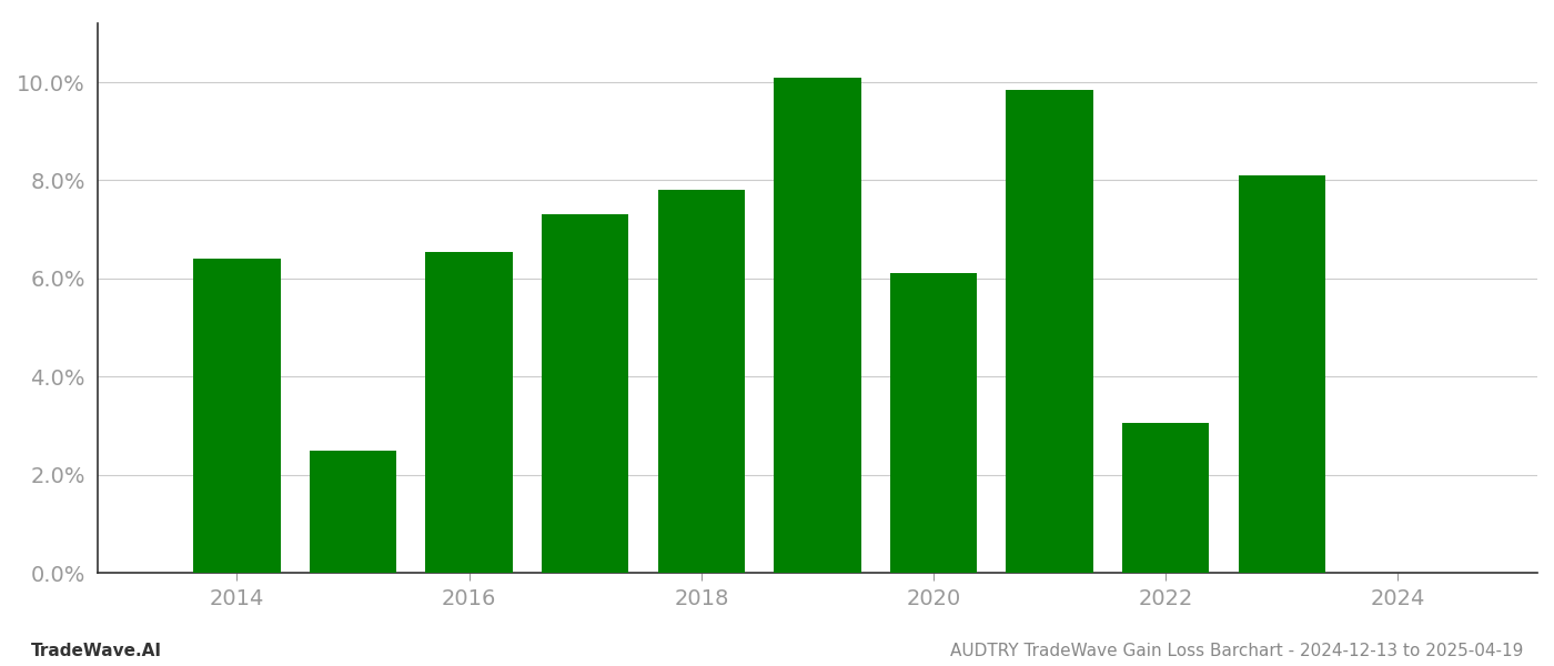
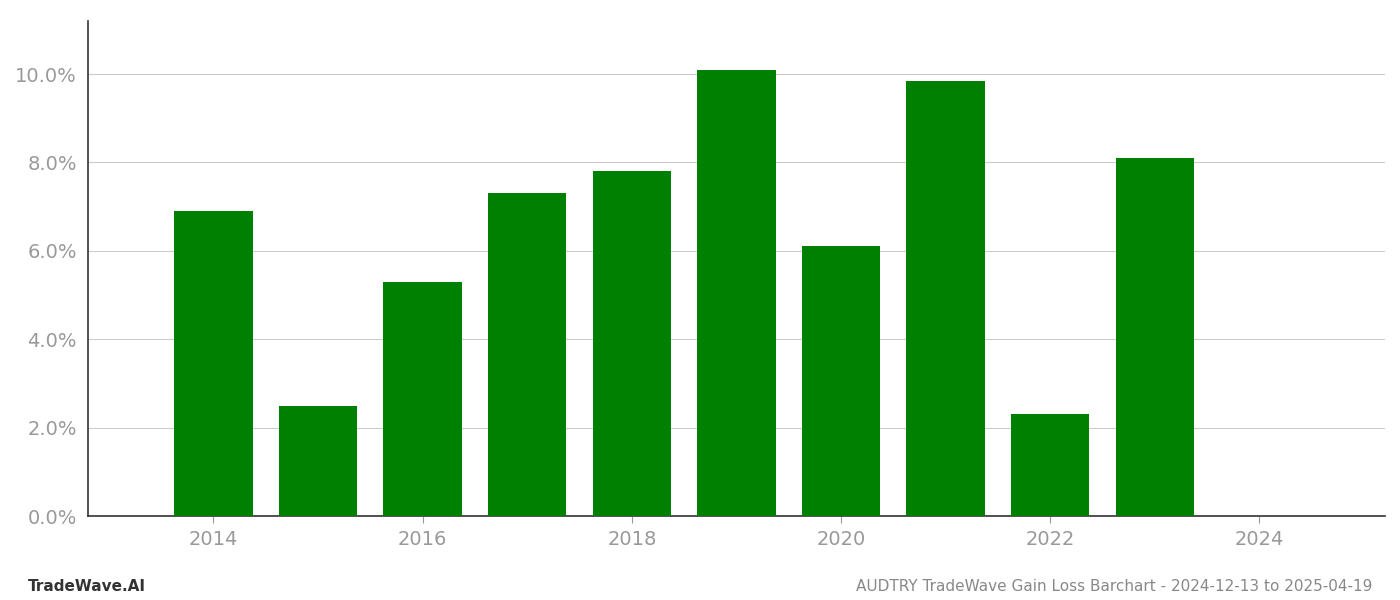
2014: 6.40% -> 6.90%
2016: 6.55% -> 5.30%
2022: 3.05% -> 2.30%
